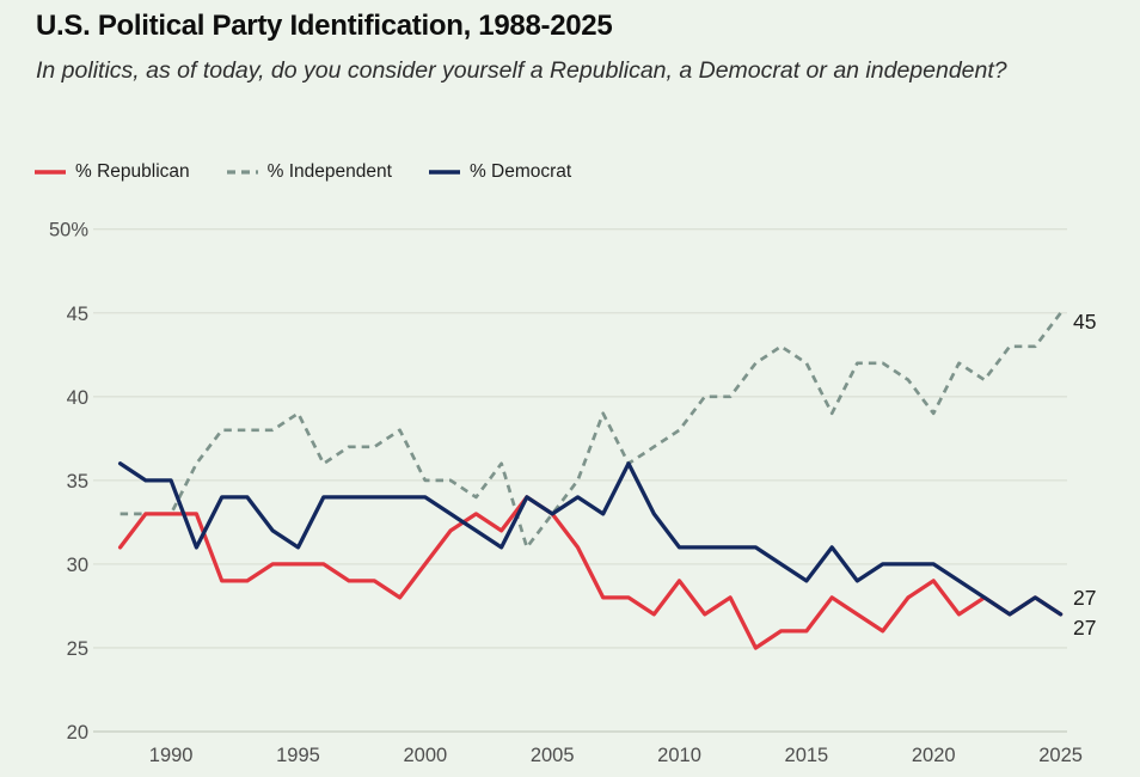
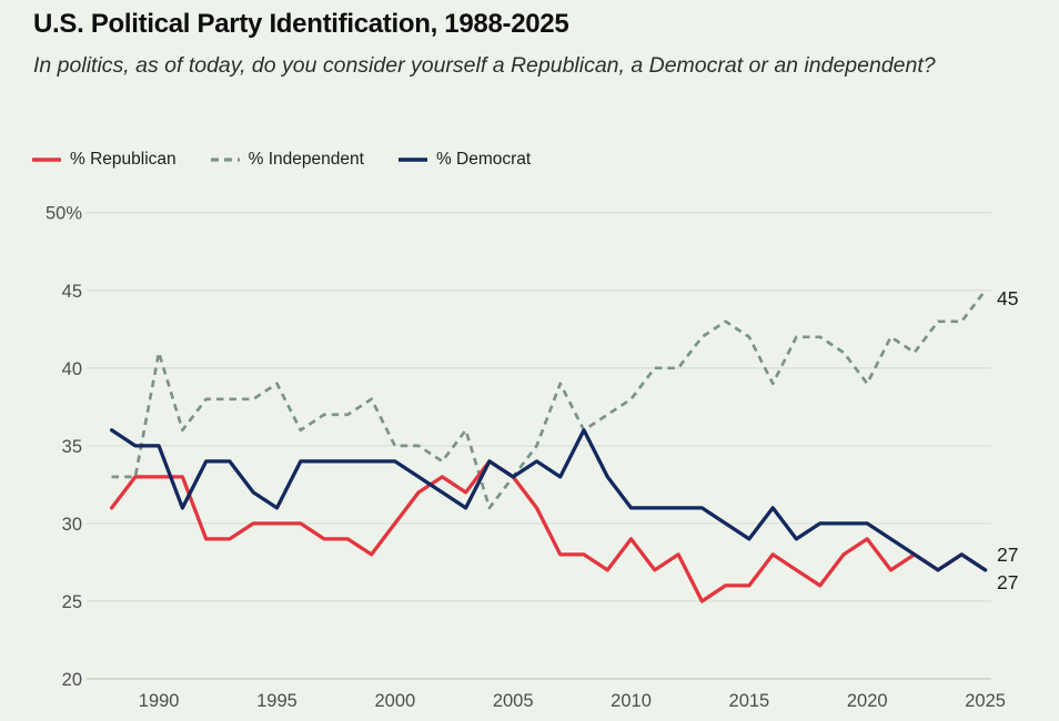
% Independent/1990: 33% -> 41%
